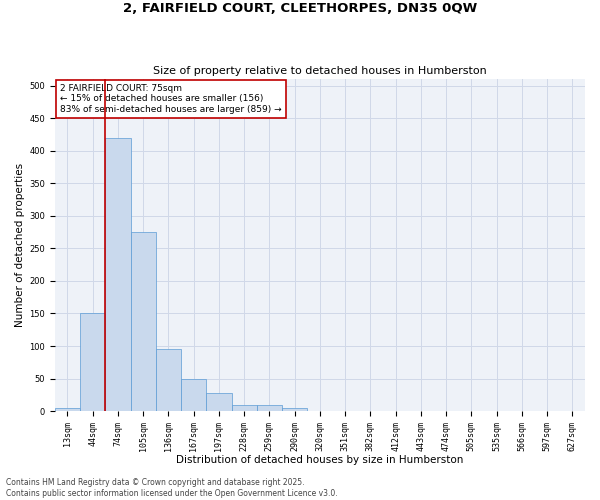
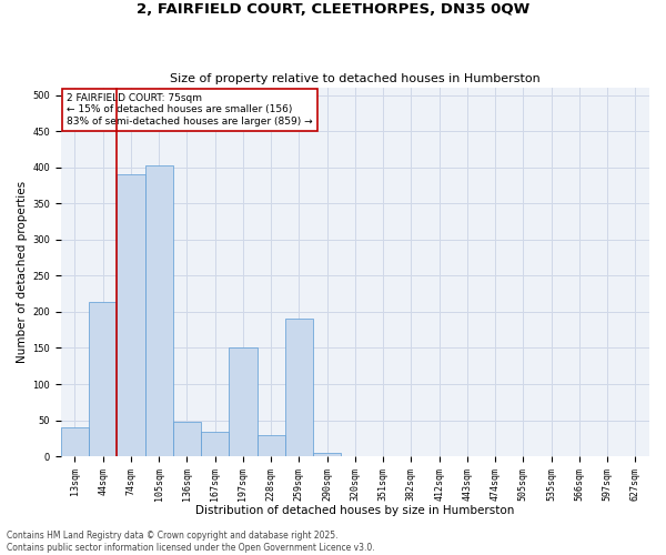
13sqm: 5 -> 40
44sqm: 150 -> 214
74sqm: 420 -> 390
105sqm: 275 -> 402
136sqm: 95 -> 48
167sqm: 50 -> 34
197sqm: 28 -> 150
228sqm: 10 -> 30
259sqm: 10 -> 190
